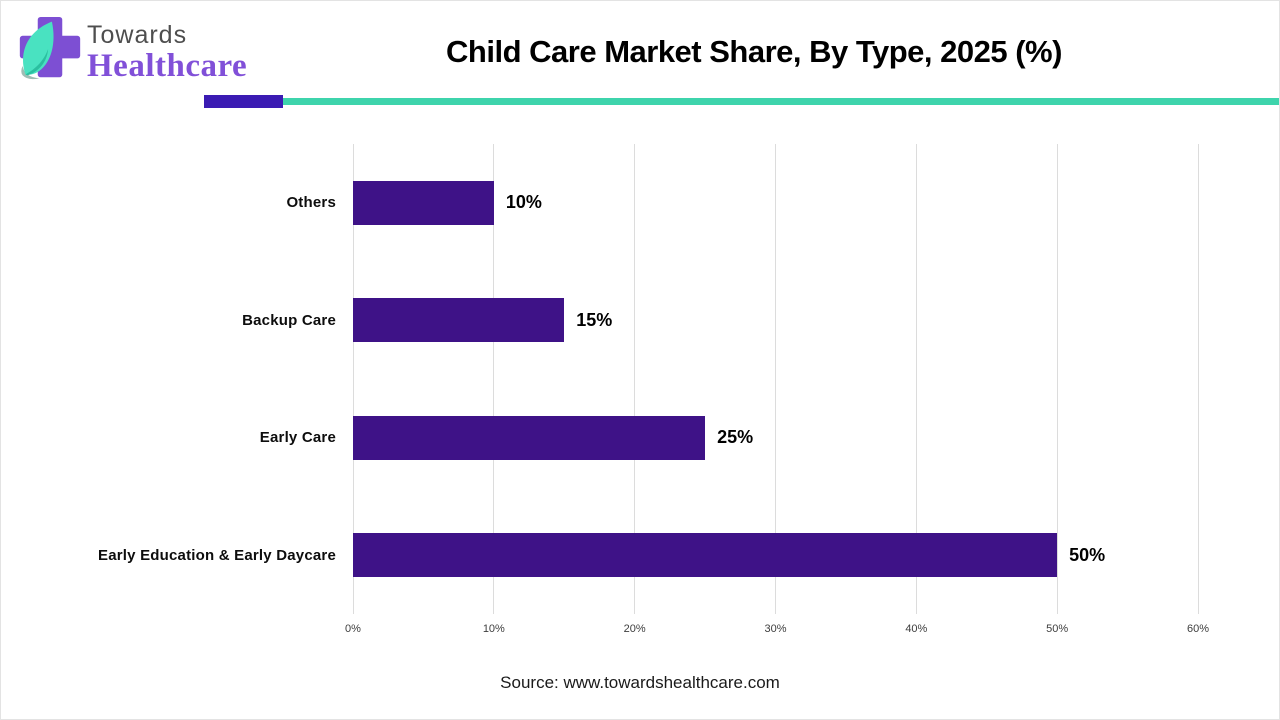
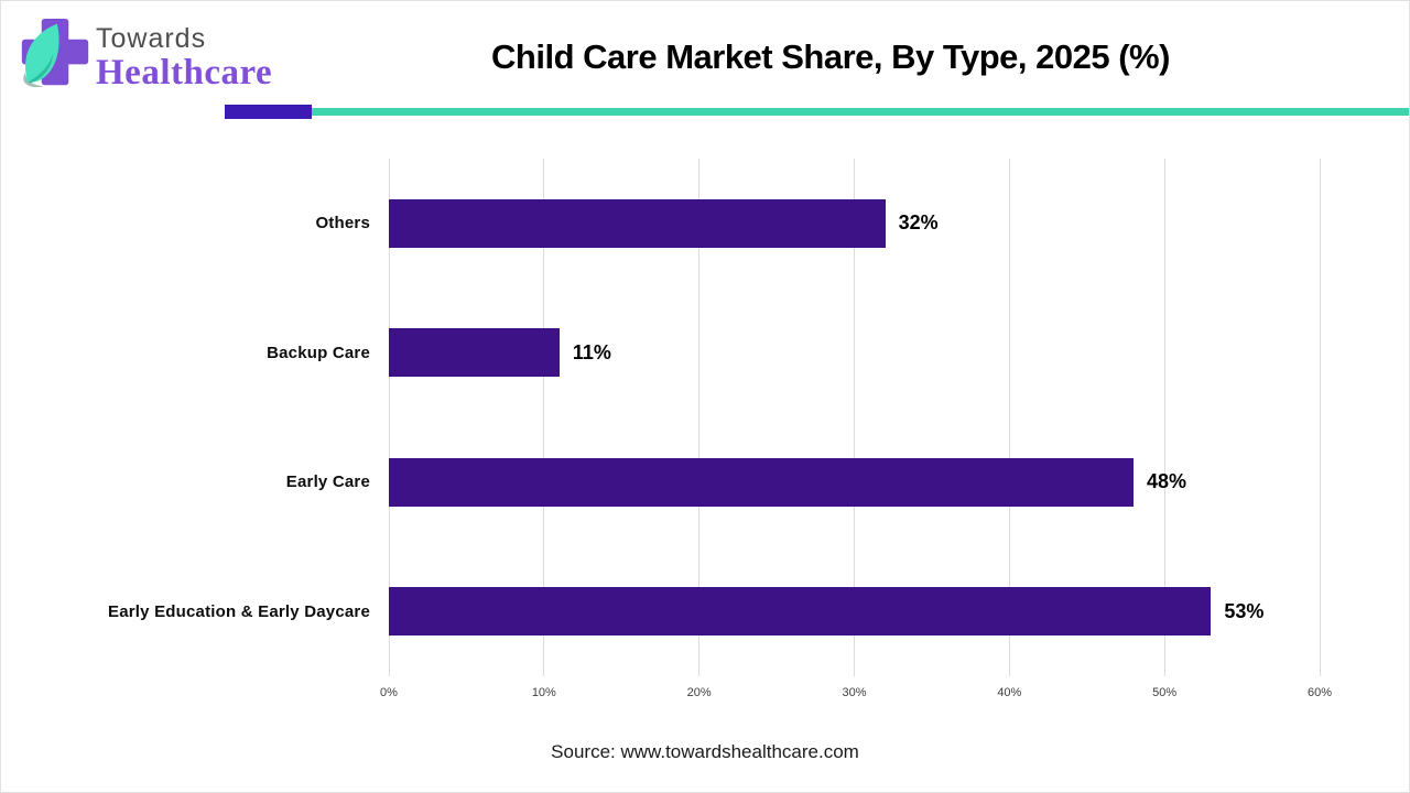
Others: 10% -> 32%
Backup Care: 15% -> 11%
Early Care: 25% -> 48%
Early Education & Early Daycare: 50% -> 53%
